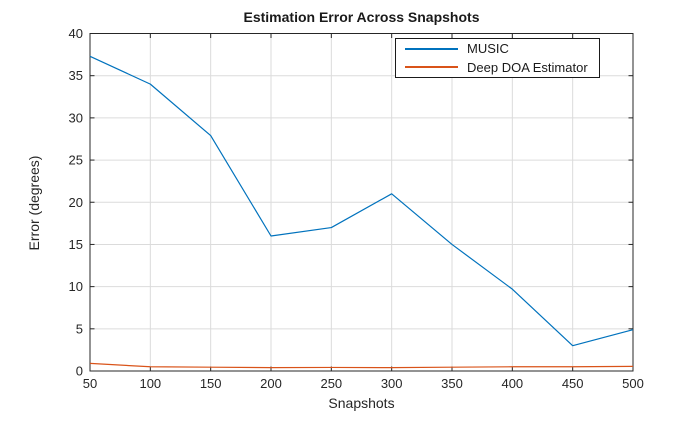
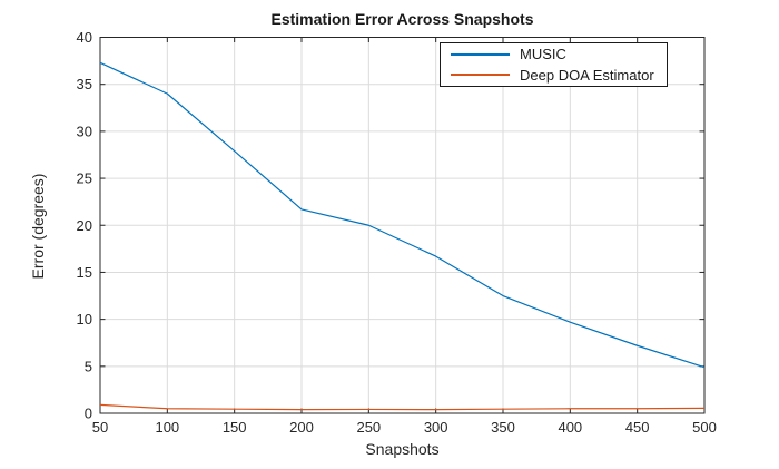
MUSIC/200: 16 -> 22
MUSIC/250: 17 -> 20
MUSIC/300: 21 -> 17
MUSIC/350: 15 -> 12
MUSIC/450: 3 -> 7
